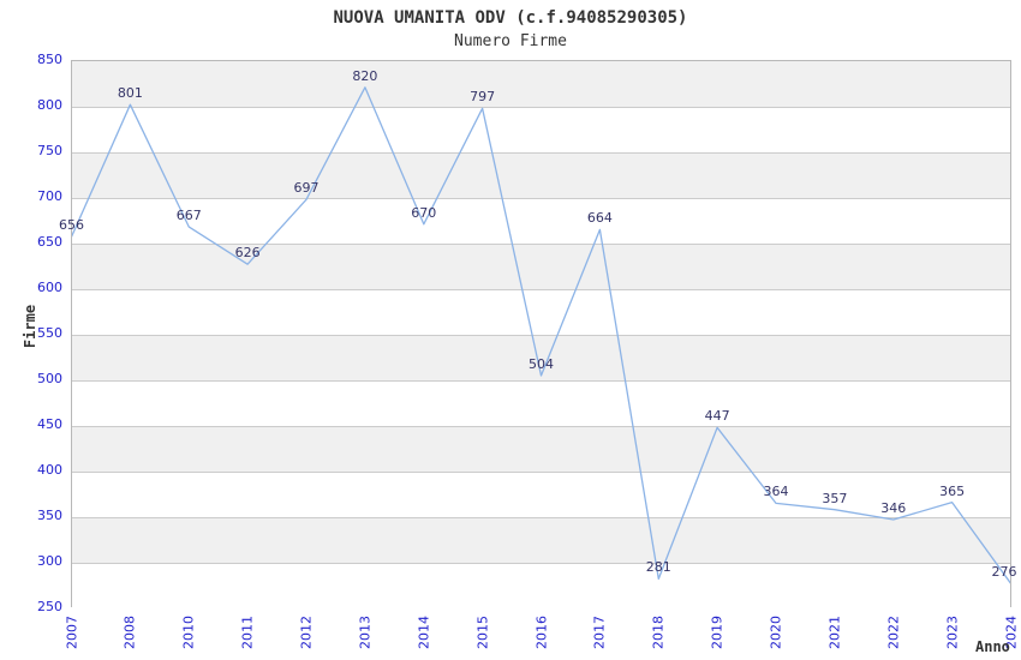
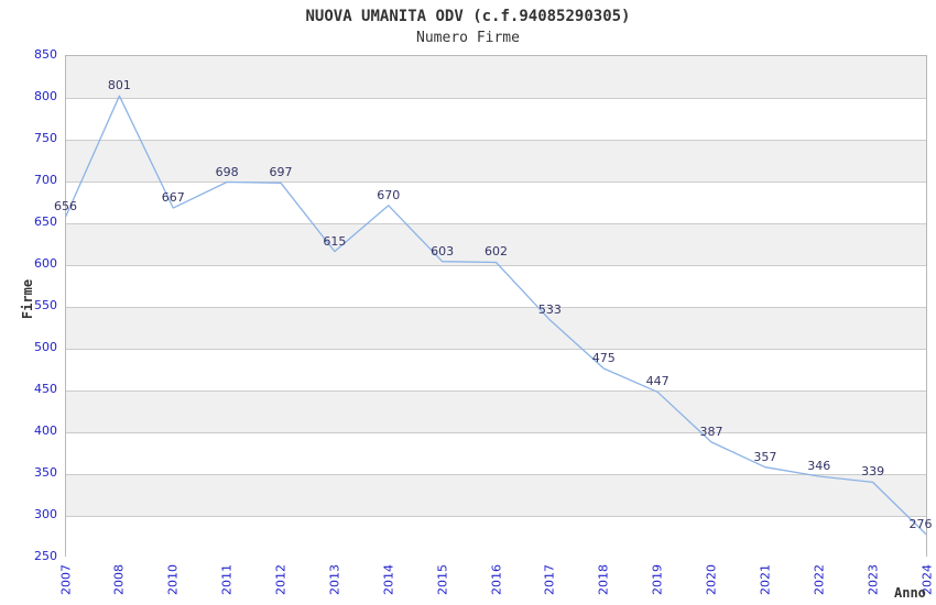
2011: 626 -> 698
2013: 820 -> 615
2015: 797 -> 603
2016: 504 -> 602
2017: 664 -> 533
2018: 281 -> 475
2020: 364 -> 387
2023: 365 -> 339
